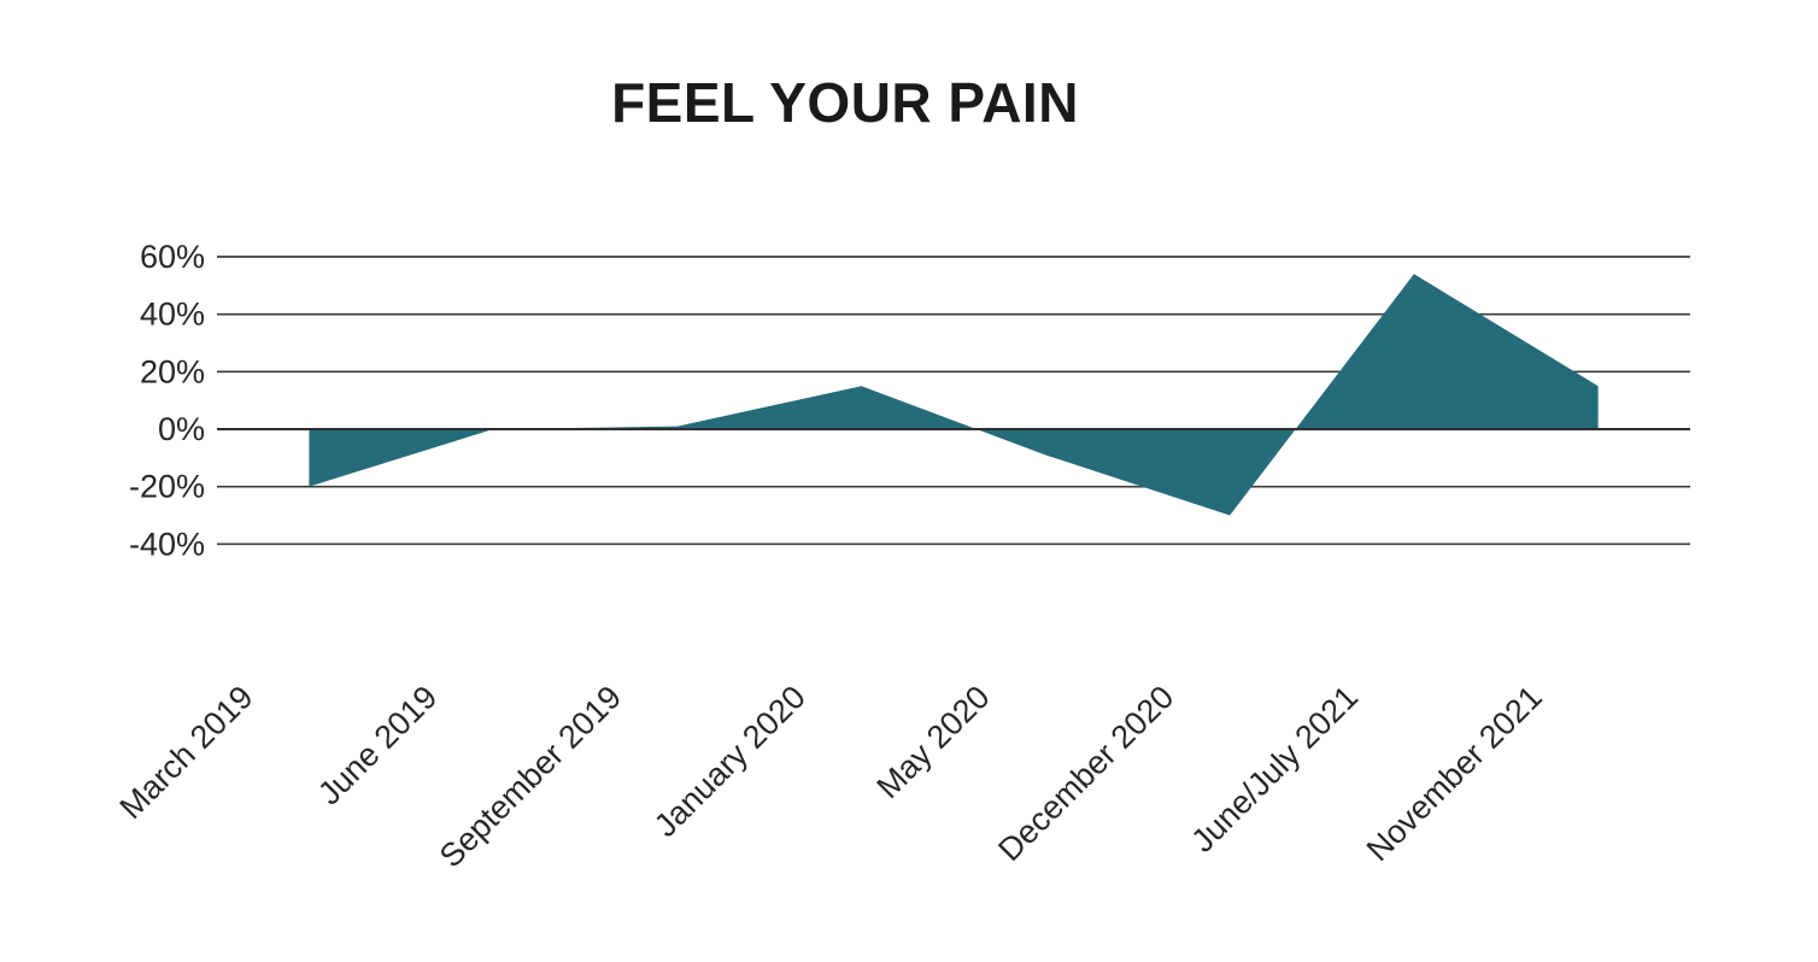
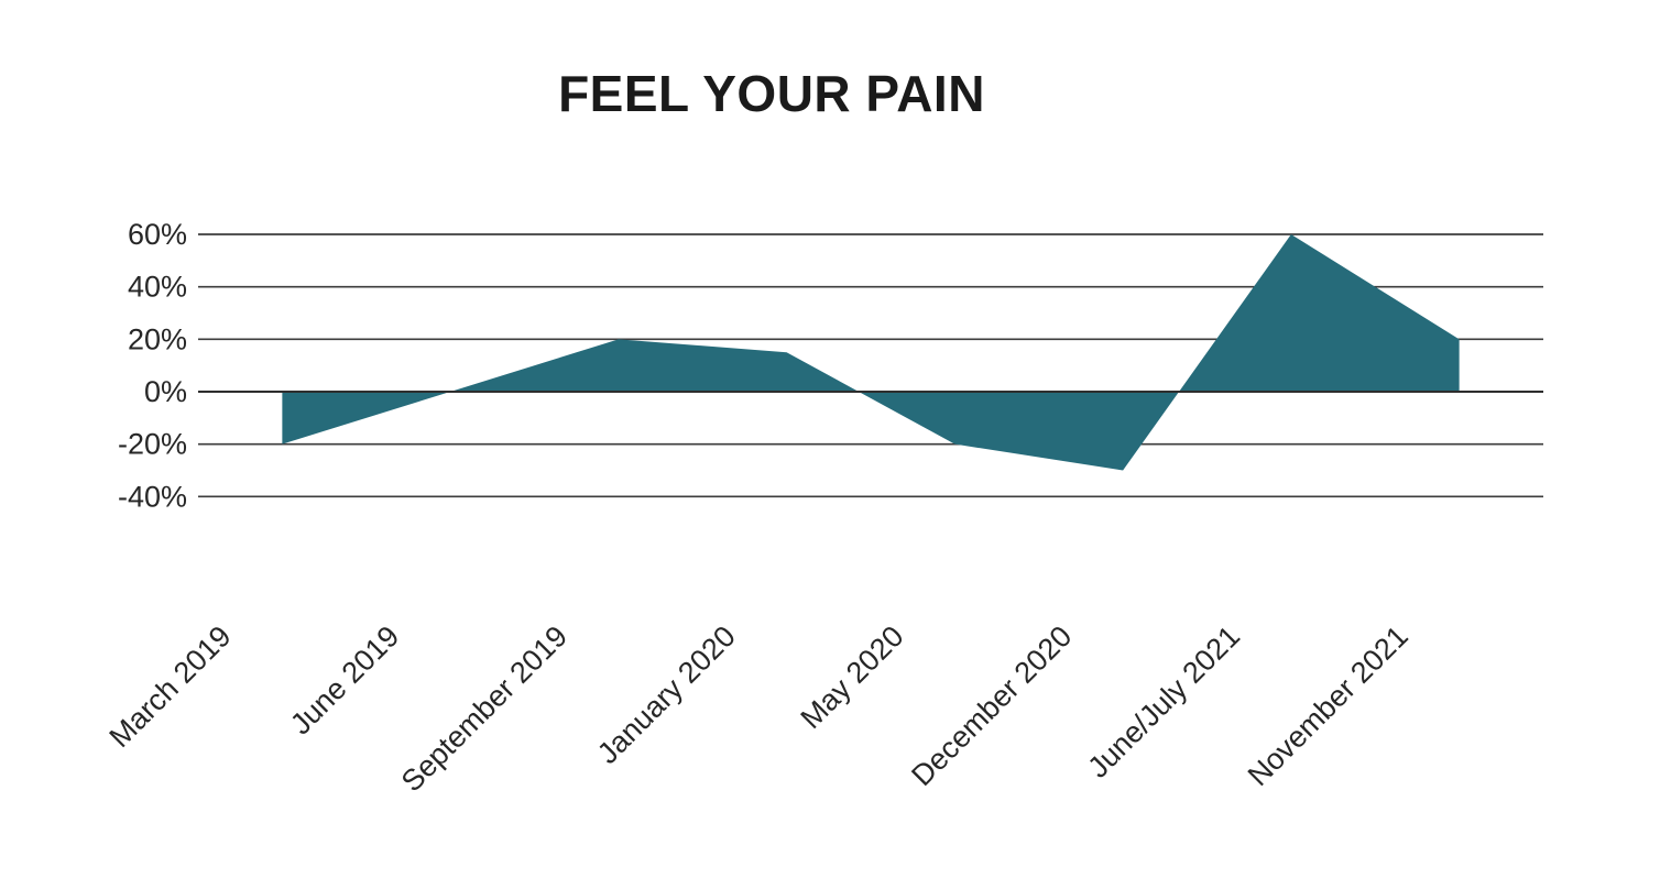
September 2019: 1% -> 20%
May 2020: -9% -> -20%
June/July 2021: 54% -> 60%
November 2021: 15% -> 20%
